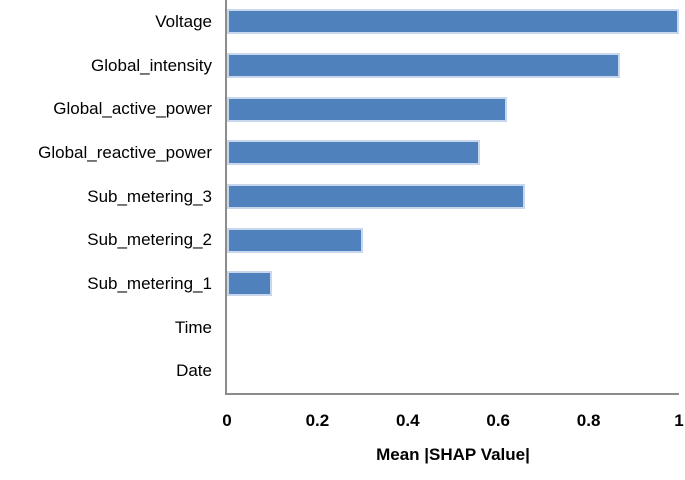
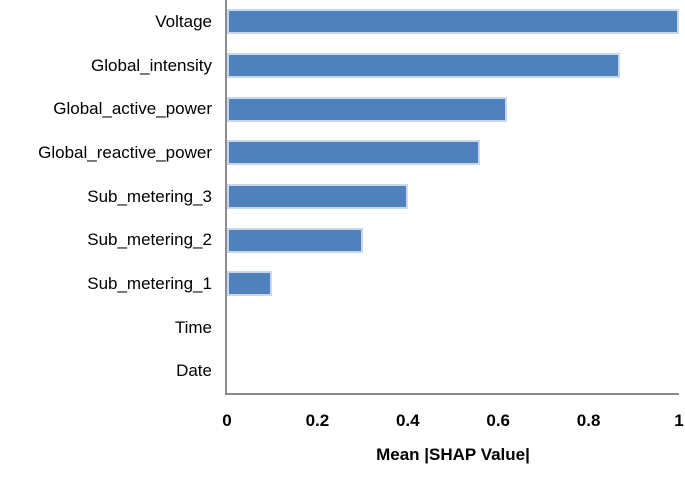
Sub_metering_3: 0.66 -> 0.40
